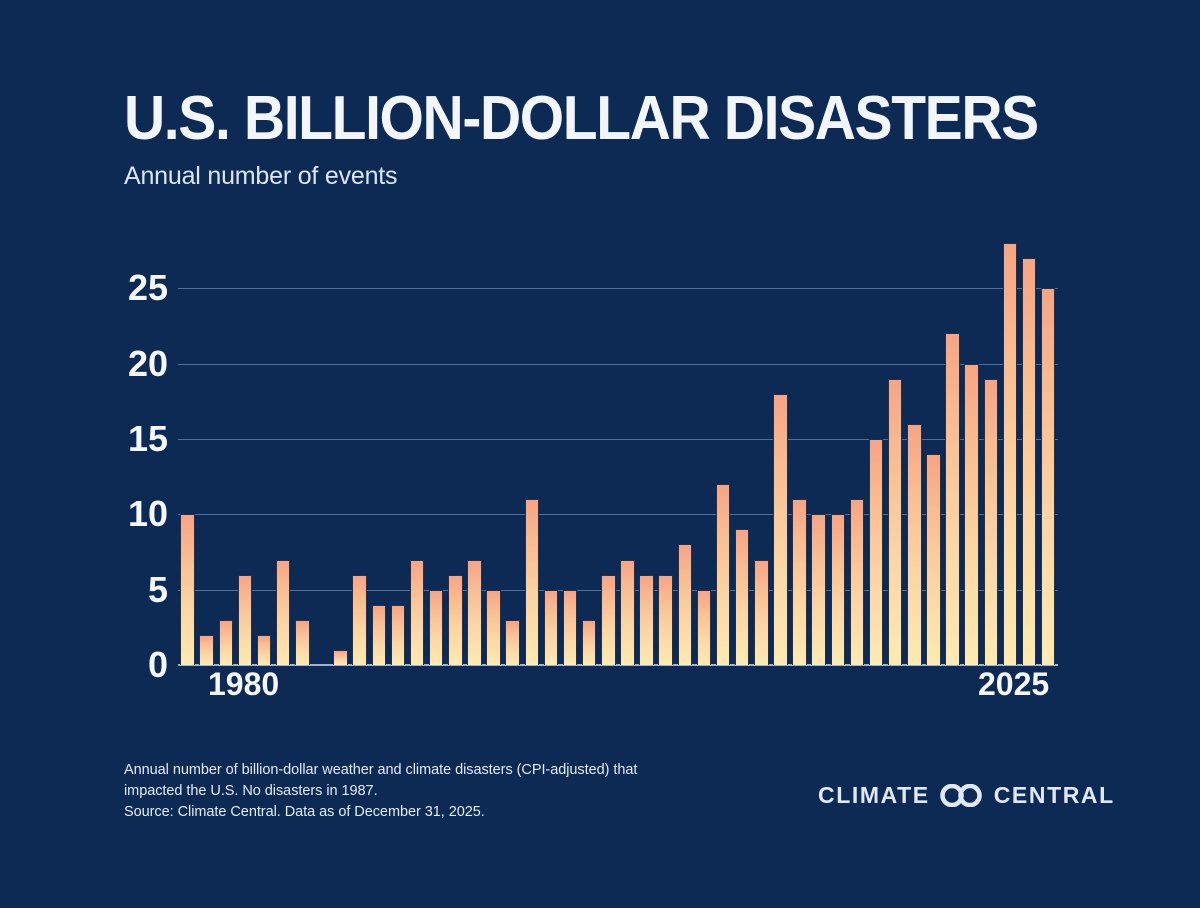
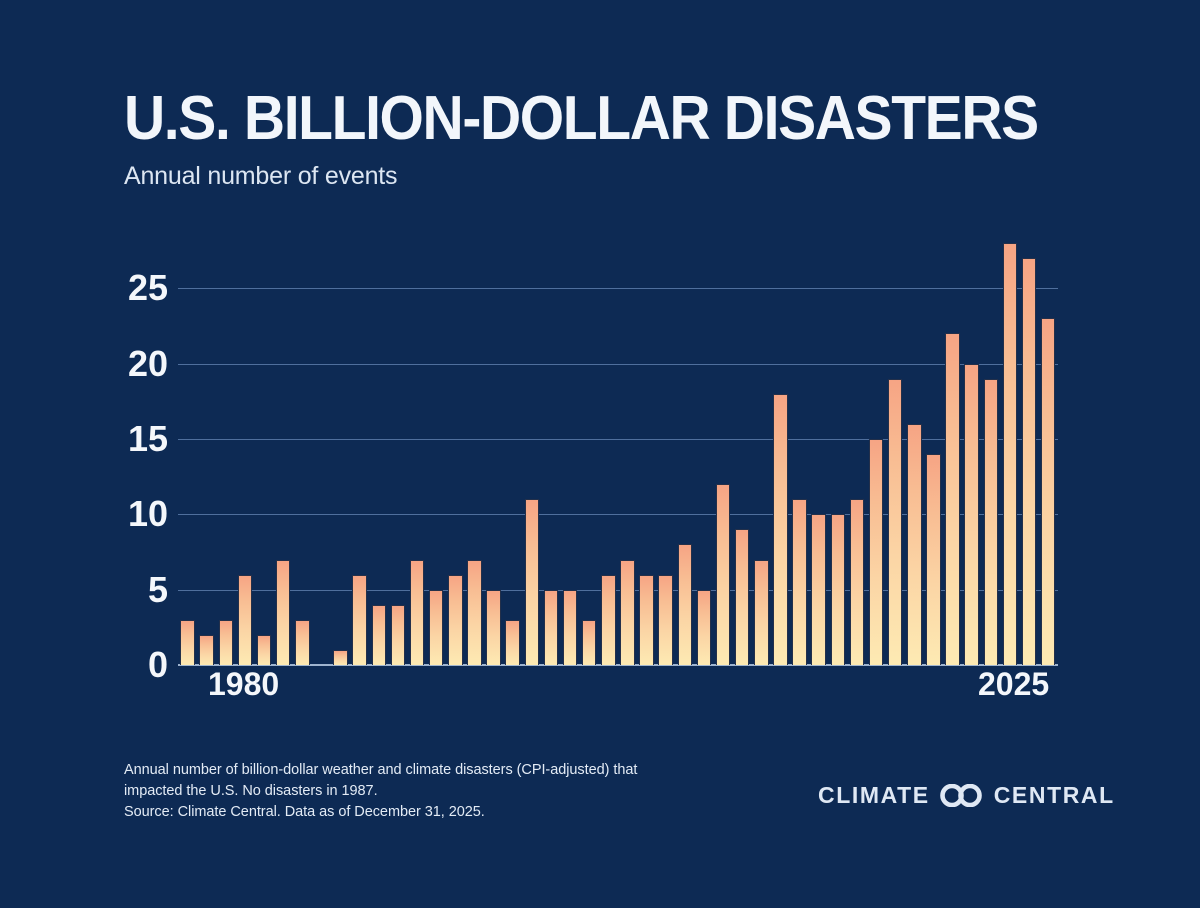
1980: 10 -> 3
2025: 25 -> 23
